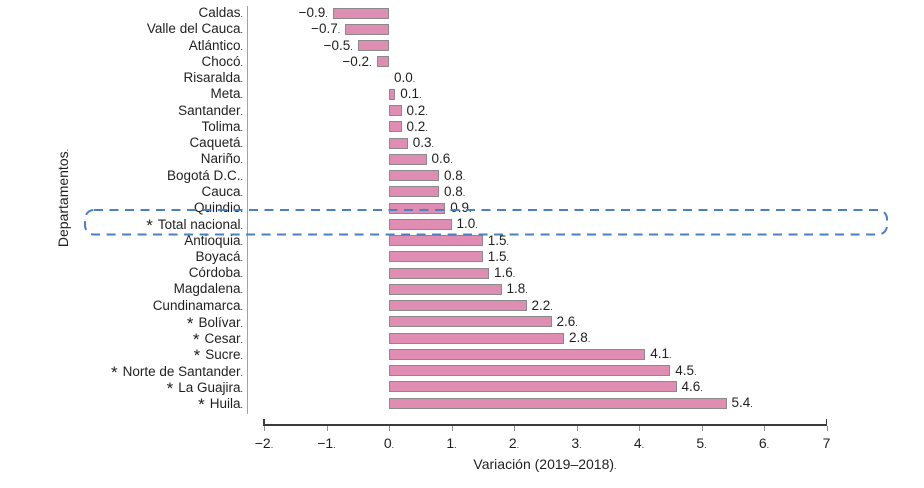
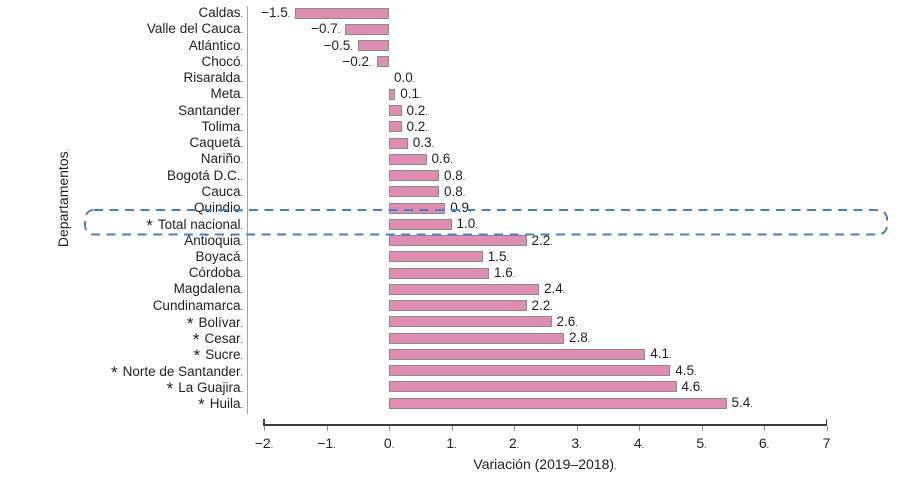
Caldas: −0.9 -> −1.5
Antioquia: 1.5 -> 2.2
Magdalena: 1.8 -> 2.4
